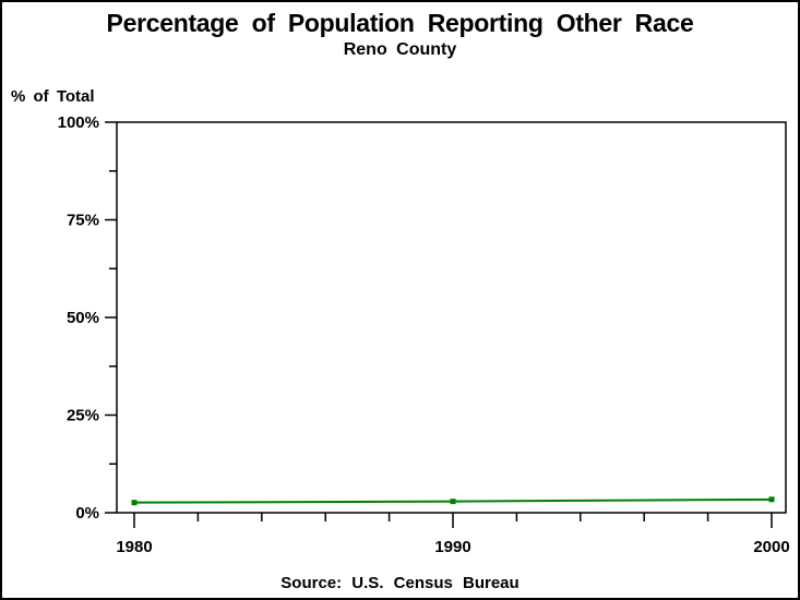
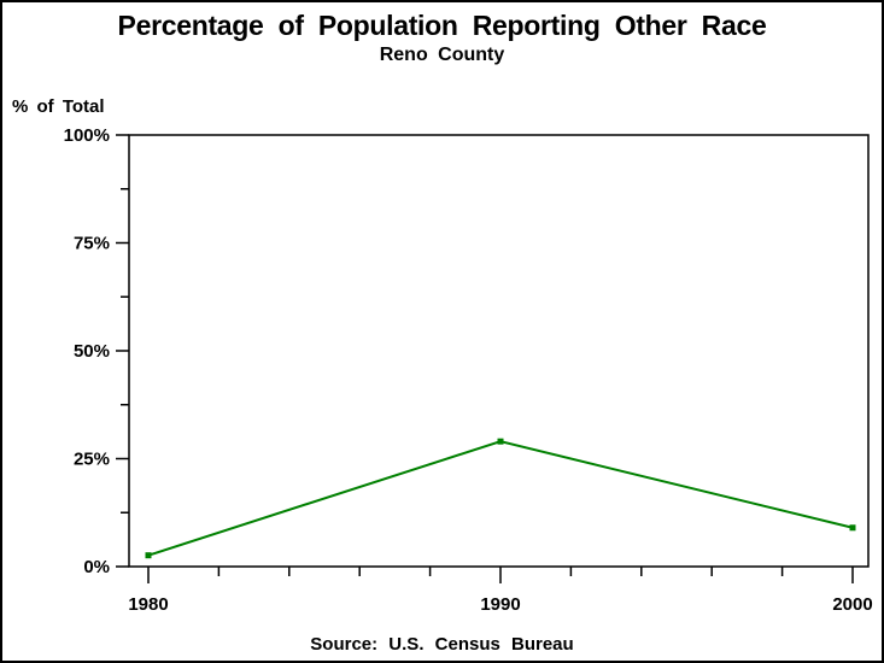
1990: 3% -> 29%
2000: 3% -> 9%
